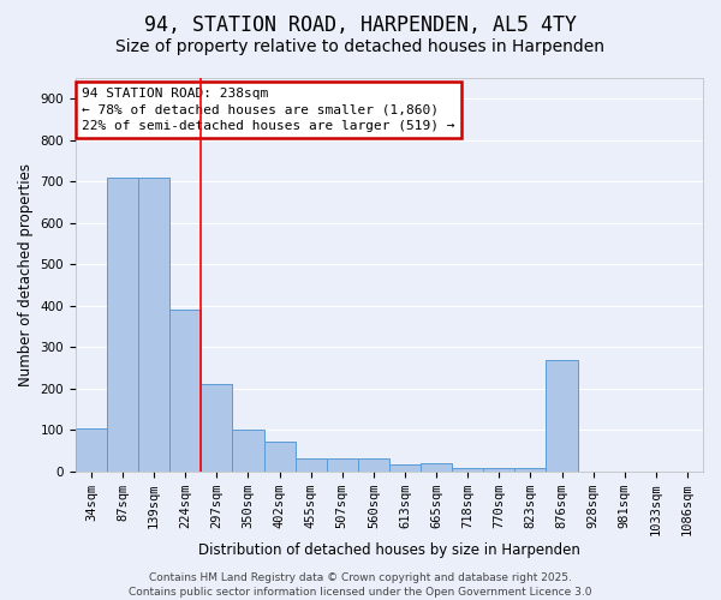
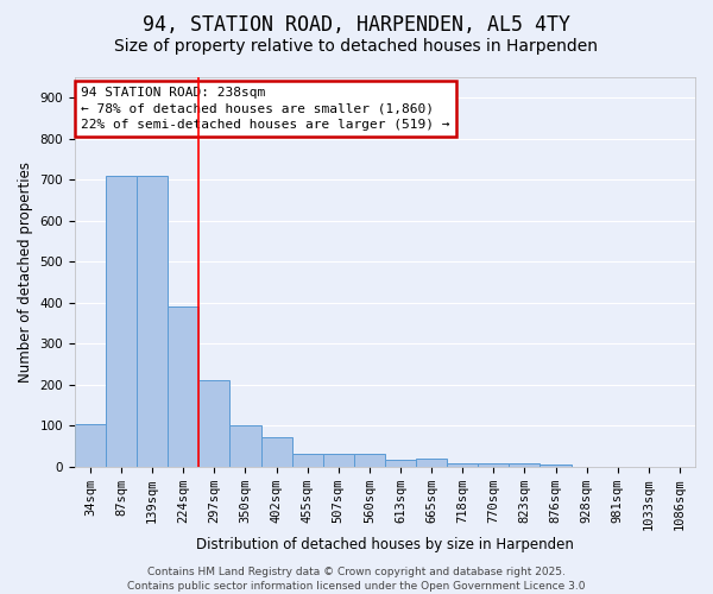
876sqm: 270 -> 5
